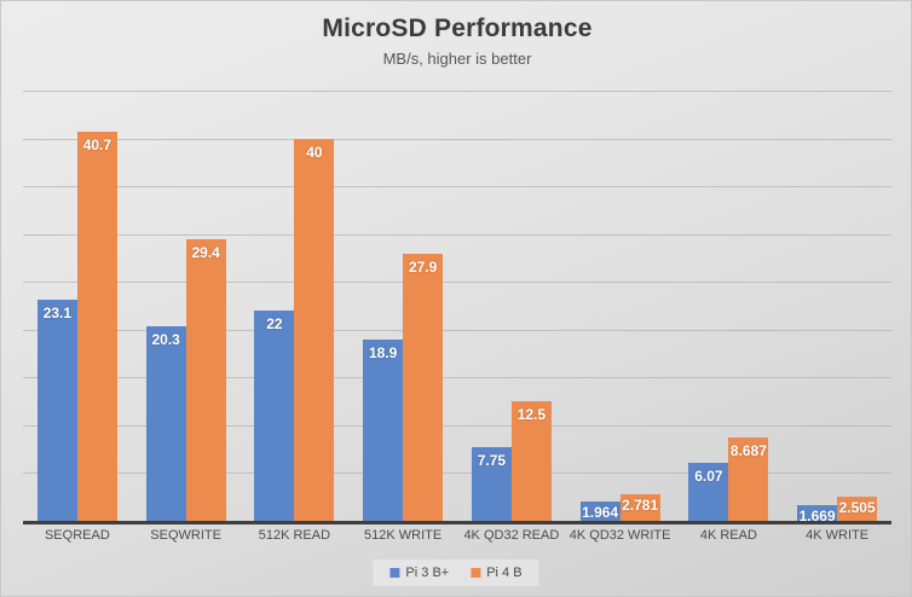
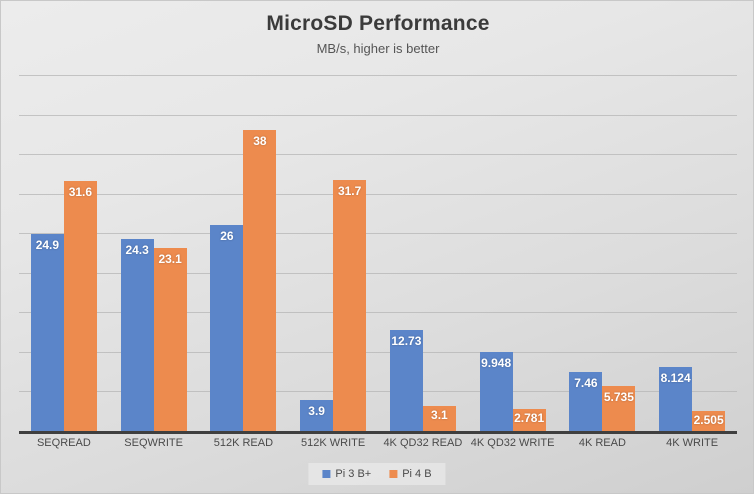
Pi 3 B+/SEQREAD: 23.1 -> 24.9
Pi 4 B/SEQREAD: 40.7 -> 31.6
Pi 3 B+/SEQWRITE: 20.3 -> 24.3
Pi 4 B/SEQWRITE: 29.4 -> 23.1
Pi 3 B+/512K READ: 22 -> 26
Pi 4 B/512K READ: 40 -> 38
Pi 3 B+/512K WRITE: 18.9 -> 3.9
Pi 4 B/512K WRITE: 27.9 -> 31.7
Pi 3 B+/4K QD32 READ: 7.75 -> 12.73
Pi 4 B/4K QD32 READ: 12.5 -> 3.1
Pi 3 B+/4K QD32 WRITE: 1.964 -> 9.948
Pi 3 B+/4K READ: 6.07 -> 7.46
Pi 4 B/4K READ: 8.687 -> 5.735
Pi 3 B+/4K WRITE: 1.669 -> 8.124
